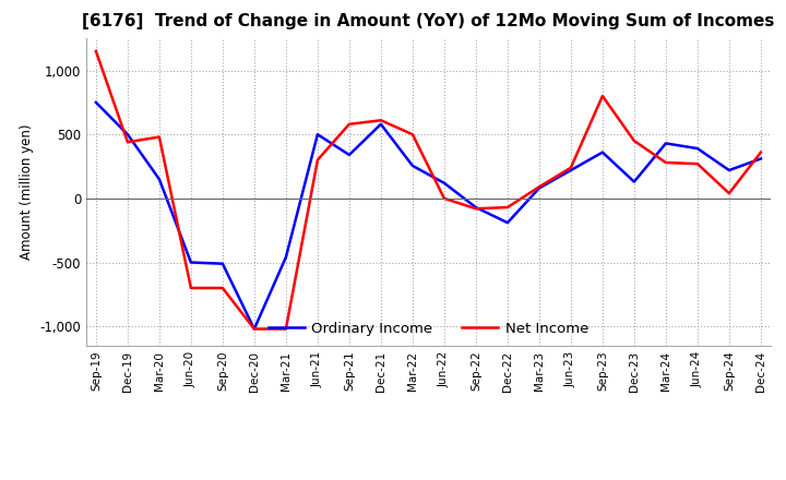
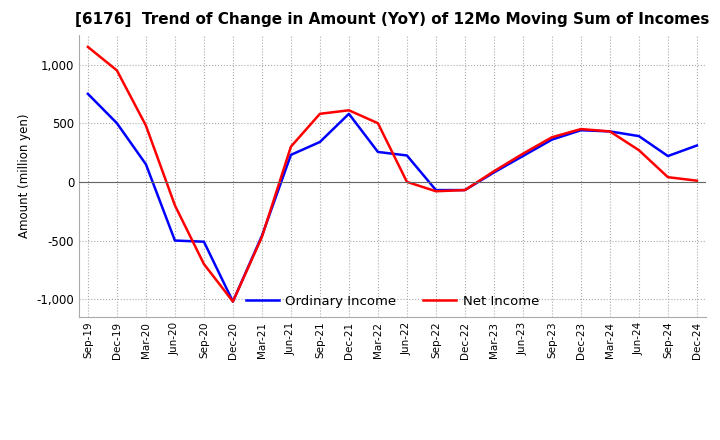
Net Income/Dec-19: 440 -> 950
Net Income/Jun-20: -700 -> -200
Net Income/Mar-21: -1,020 -> -470
Ordinary Income/Jun-21: 500 -> 230
Ordinary Income/Jun-22: 120 -> 220
Ordinary Income/Dec-22: -190 -> -70
Net Income/Sep-23: 800 -> 380
Ordinary Income/Dec-23: 130 -> 440
Net Income/Mar-24: 280 -> 430
Net Income/Dec-24: 360 -> 10
